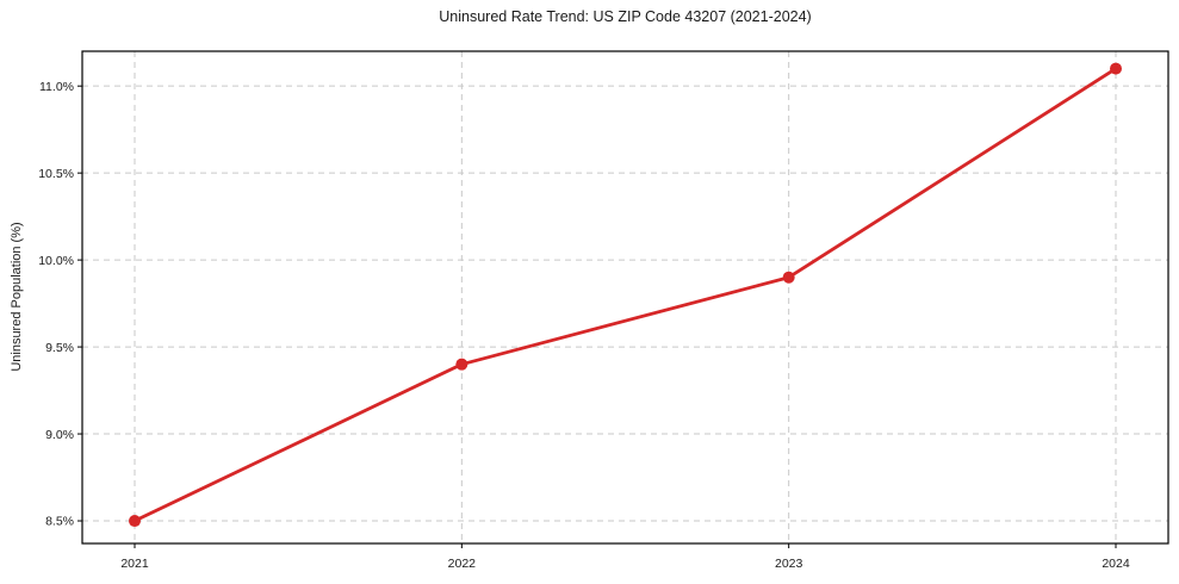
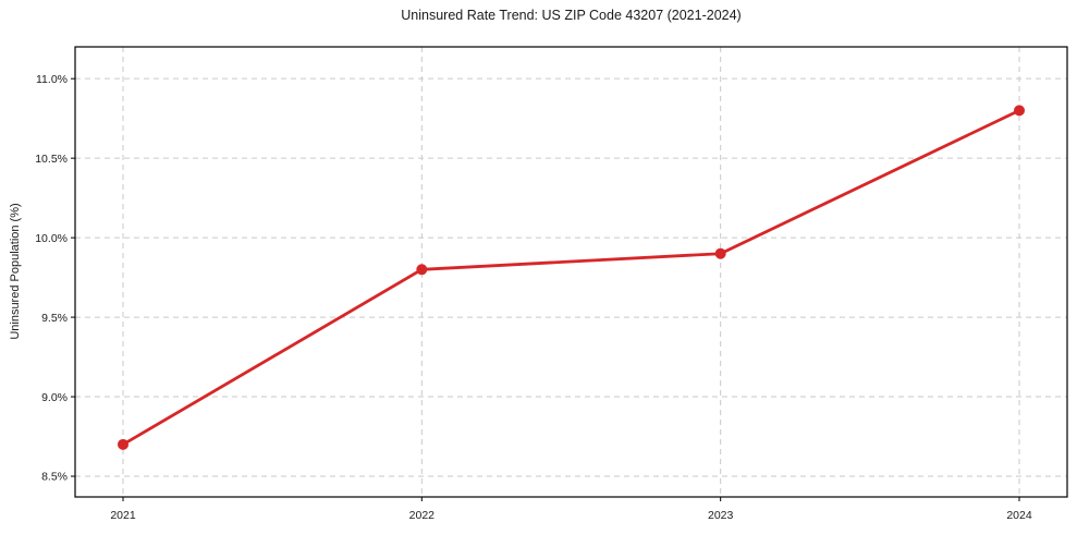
2021: 8.5% -> 8.7%
2022: 9.4% -> 9.8%
2024: 11.1% -> 10.8%
